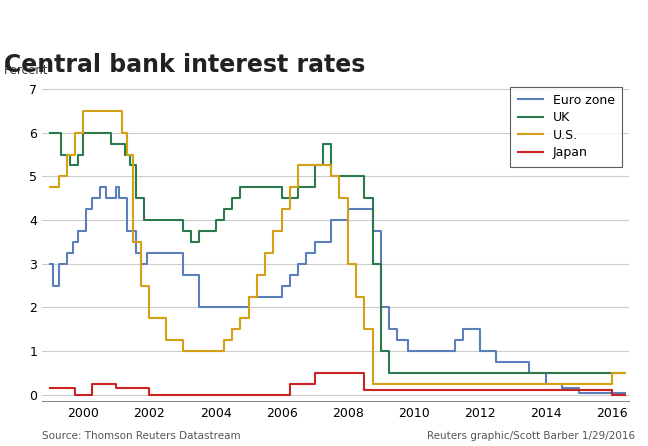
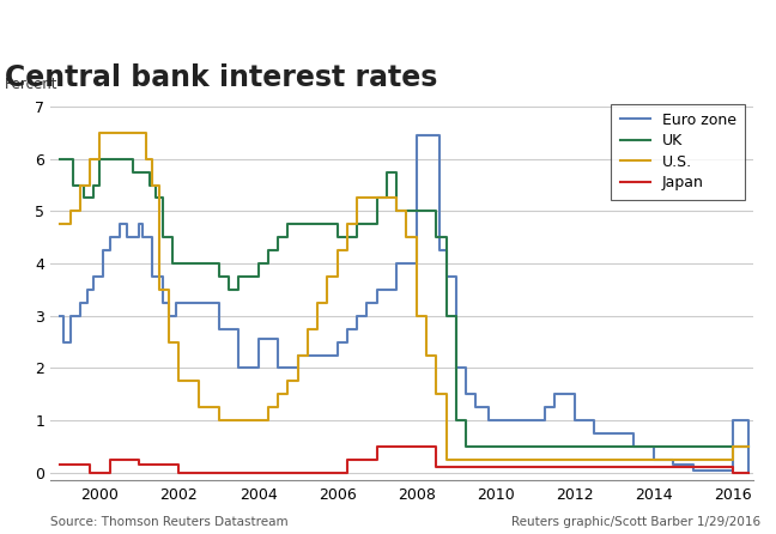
Euro zone/2004: 2.00 -> 2.55
Euro zone/2008: 4.25 -> 6.45
Euro zone/2016: 0.05 -> 1.00
